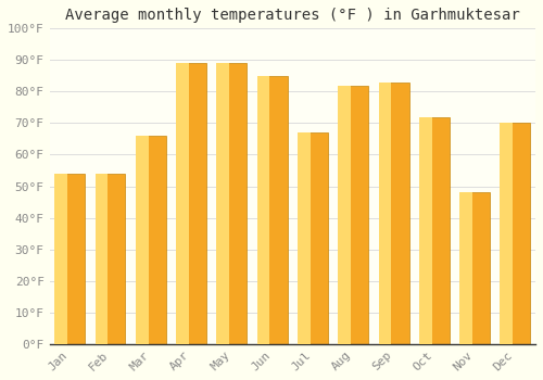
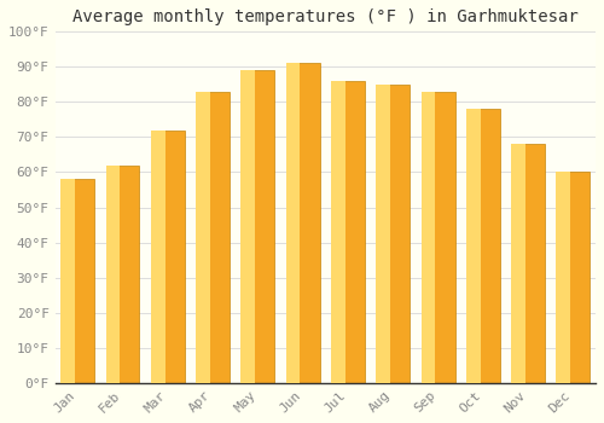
Jan: 54°F -> 58°F
Feb: 54°F -> 62°F
Mar: 66°F -> 72°F
Apr: 89°F -> 83°F
Jun: 85°F -> 91°F
Jul: 67°F -> 86°F
Aug: 82°F -> 85°F
Oct: 72°F -> 78°F
Nov: 48°F -> 68°F
Dec: 70°F -> 60°F
